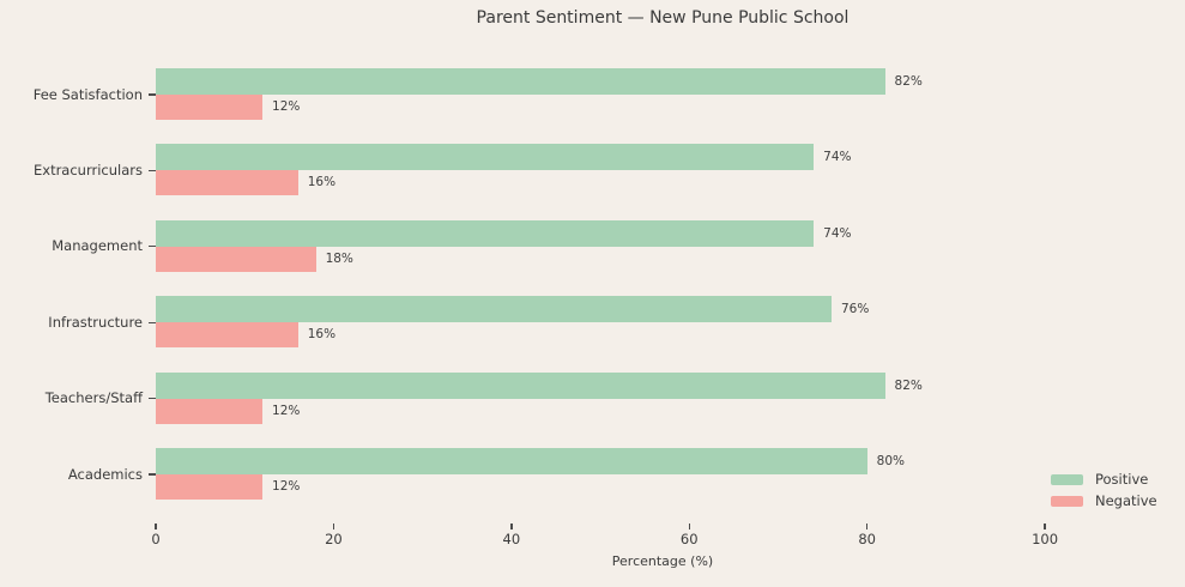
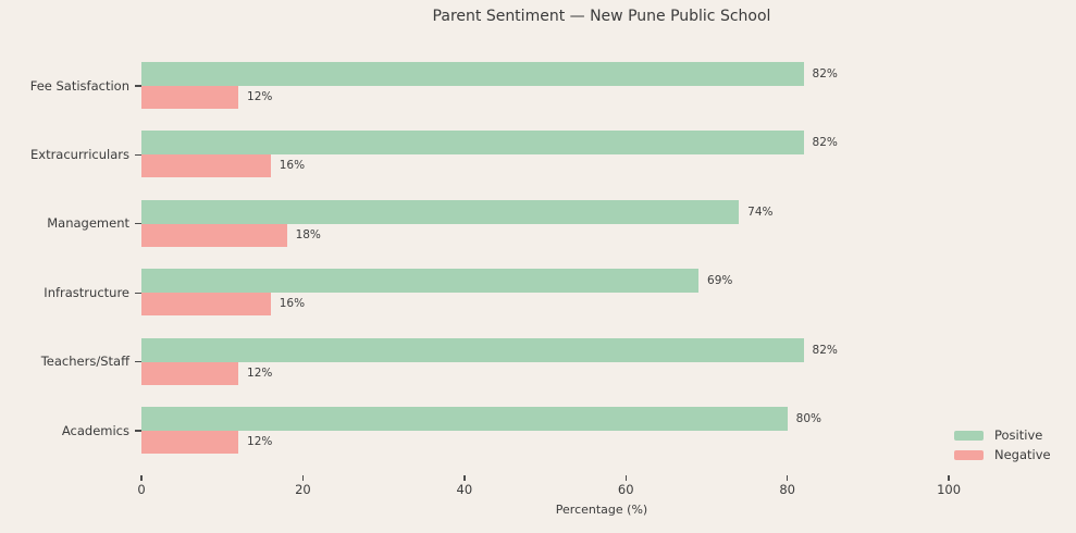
Positive/Extracurriculars: 74% -> 82%
Positive/Infrastructure: 76% -> 69%
